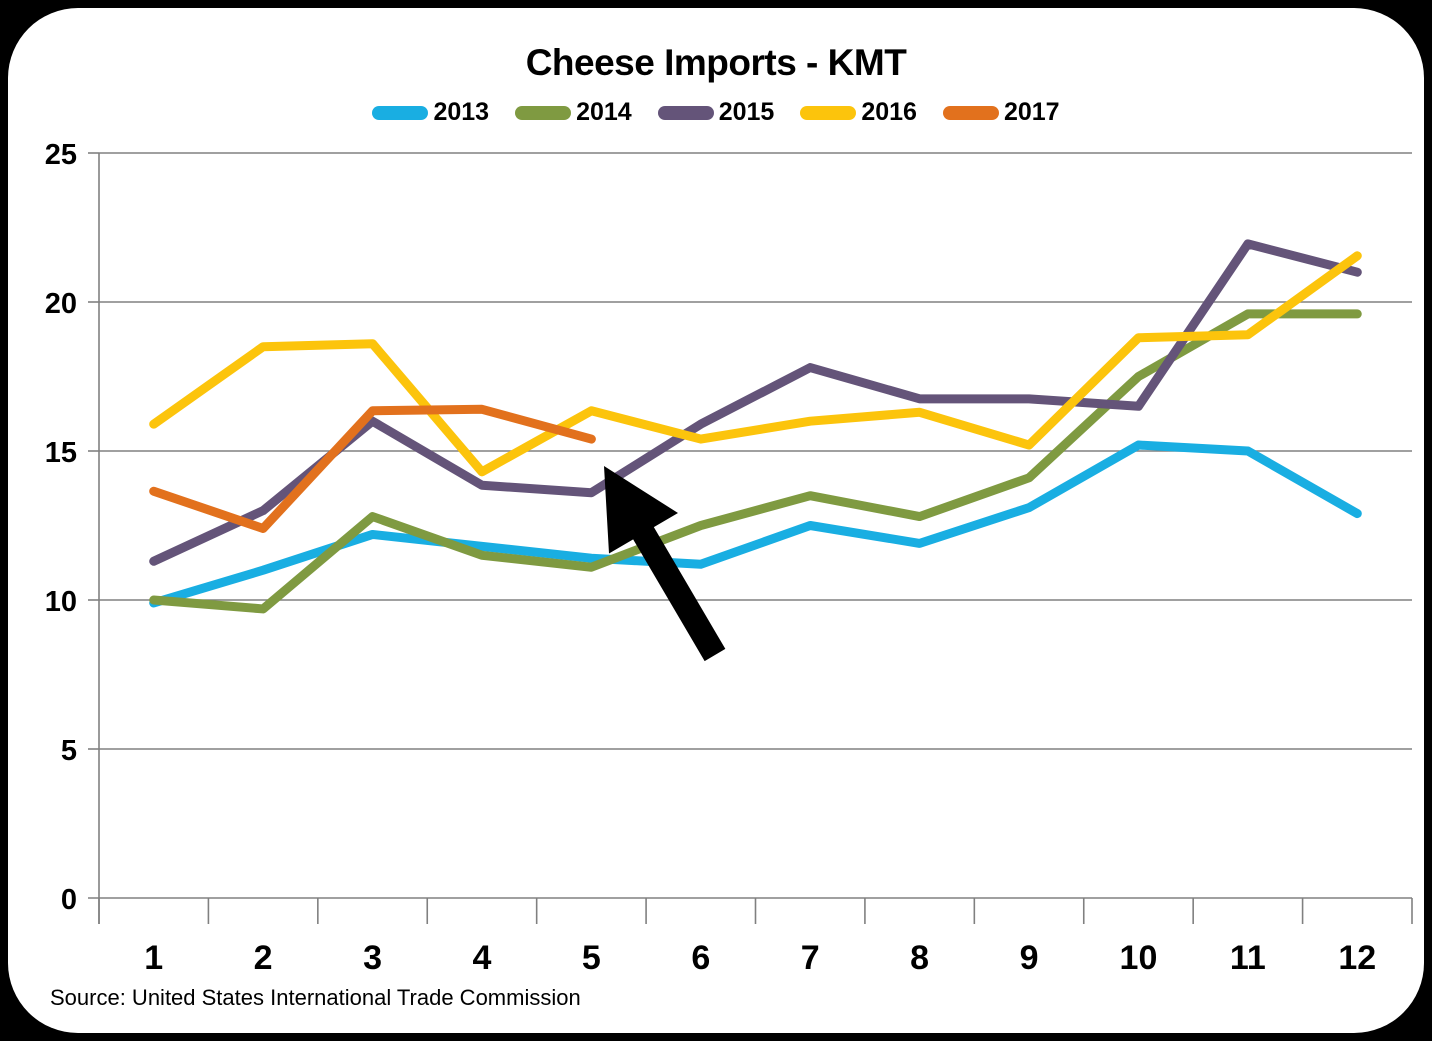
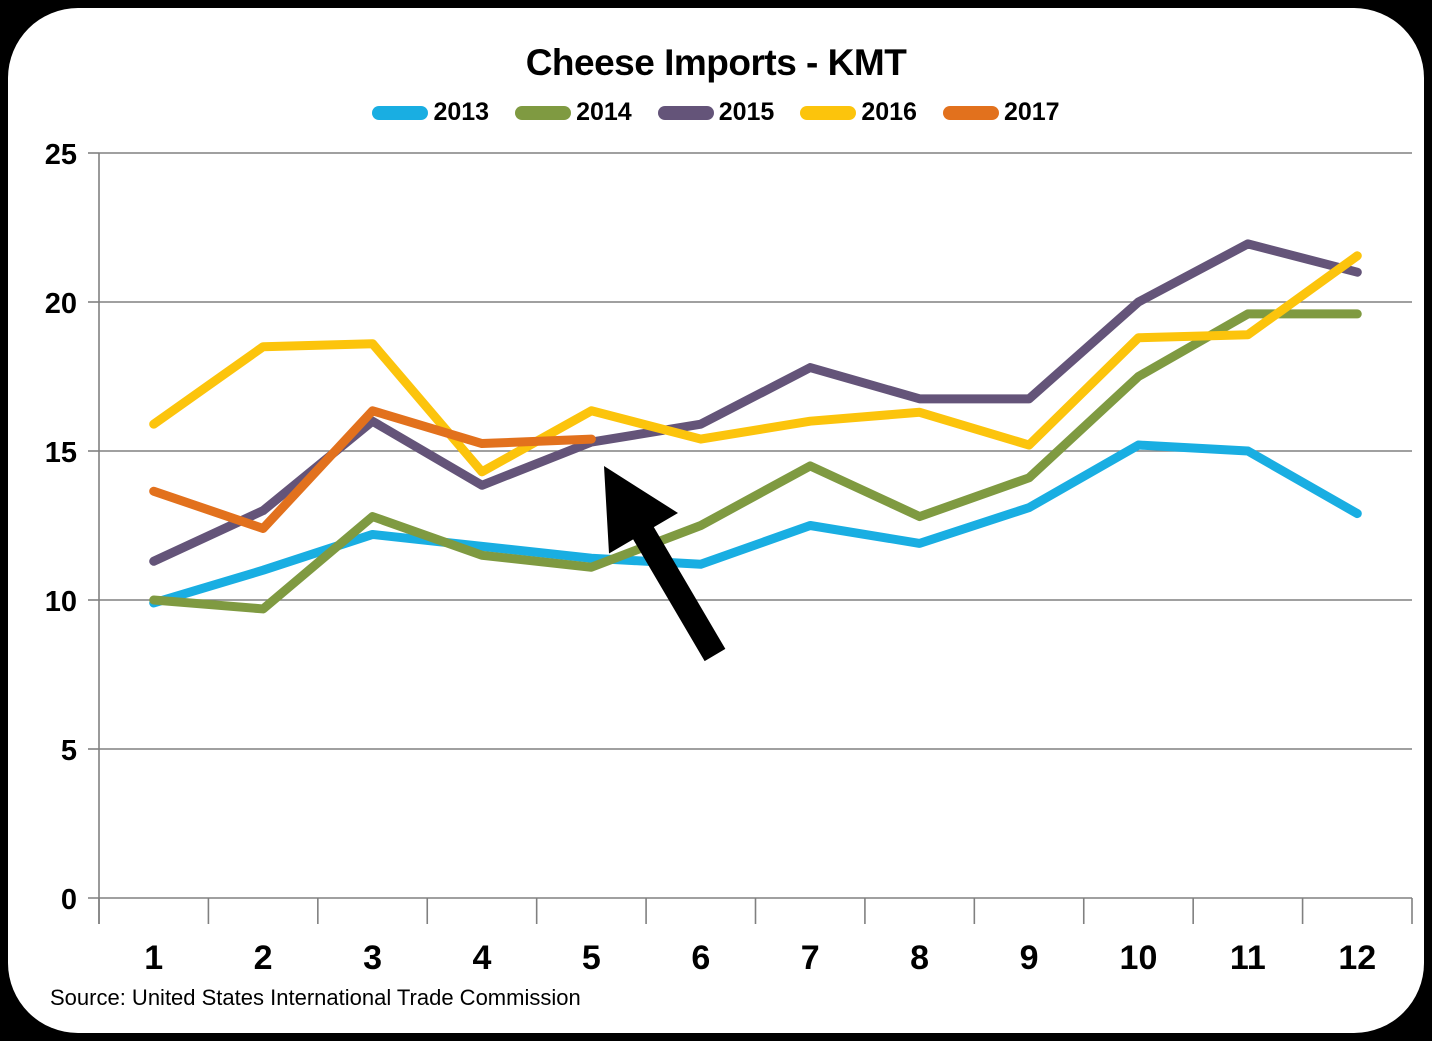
2017/4: 16.4 -> 15.2
2015/5: 13.6 -> 15.3
2014/7: 13.5 -> 14.5
2015/10: 16.5 -> 20.0
